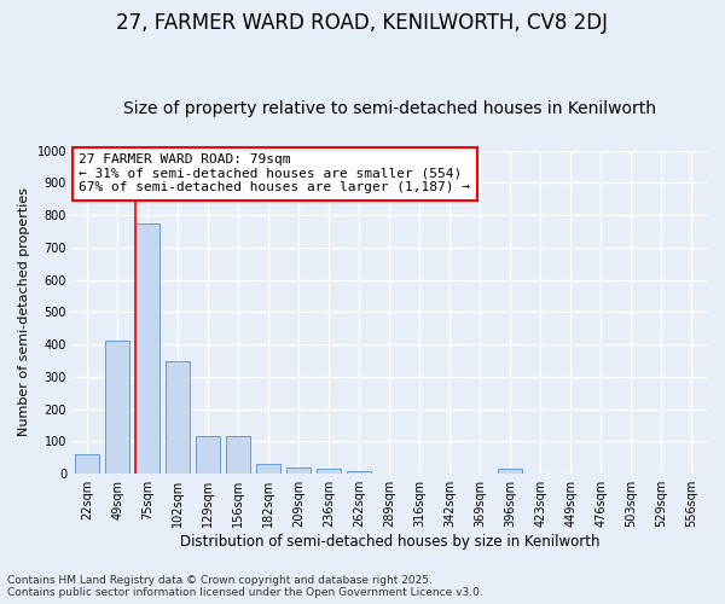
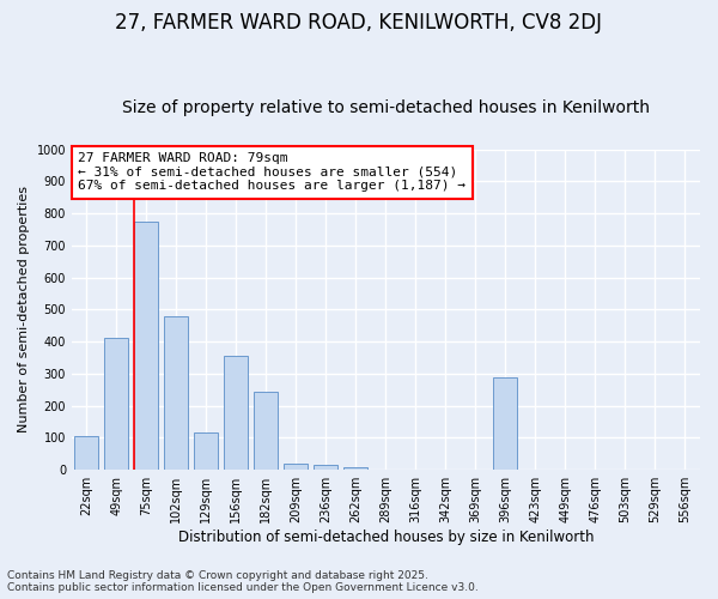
22sqm: 60 -> 105
102sqm: 350 -> 480
156sqm: 115 -> 355
182sqm: 30 -> 245
396sqm: 15 -> 290
